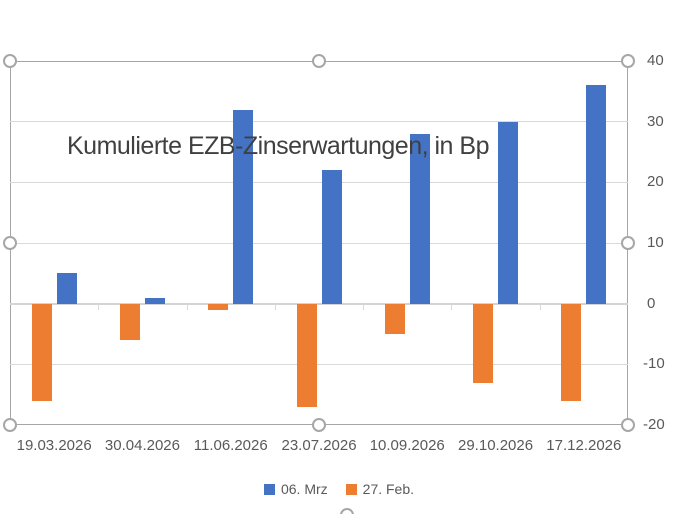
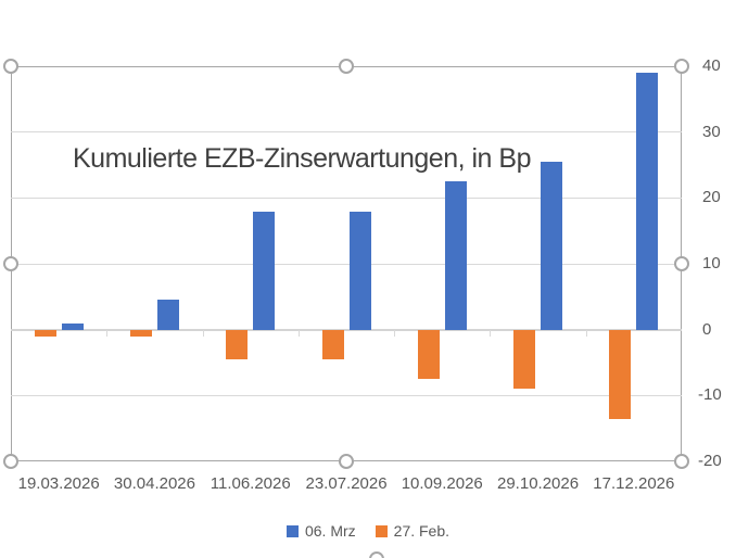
06. Mrz/19.03.2026: 5 -> 1
27. Feb./19.03.2026: -16 -> -1
06. Mrz/30.04.2026: 1 -> 4
27. Feb./30.04.2026: -6 -> -1
06. Mrz/11.06.2026: 32 -> 18
27. Feb./11.06.2026: -1 -> -4
06. Mrz/23.07.2026: 22 -> 18
27. Feb./23.07.2026: -17 -> -4
06. Mrz/10.09.2026: 28 -> 22
27. Feb./10.09.2026: -5 -> -8
06. Mrz/29.10.2026: 30 -> 26
27. Feb./29.10.2026: -13 -> -9
06. Mrz/17.12.2026: 36 -> 39
27. Feb./17.12.2026: -16 -> -14
